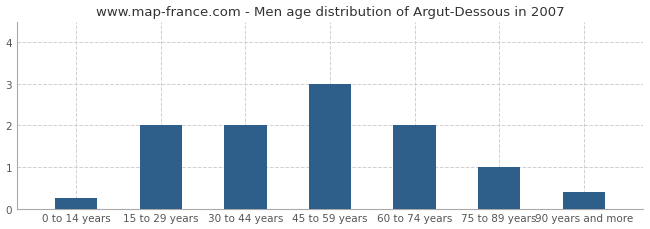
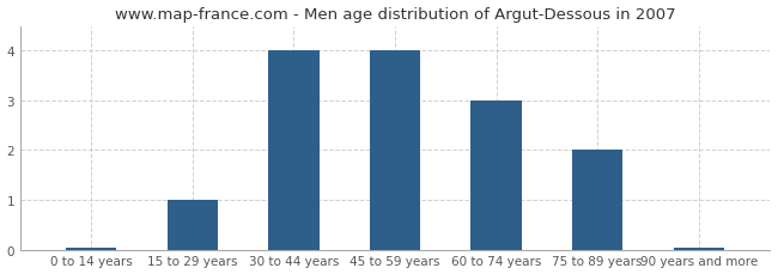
0 to 14 years: 0.25 -> 0.03
15 to 29 years: 2.00 -> 1.00
30 to 44 years: 2.00 -> 4.00
45 to 59 years: 3.00 -> 4.00
60 to 74 years: 2.00 -> 3.00
75 to 89 years: 1.00 -> 2.00
90 years and more: 0.40 -> 0.03
